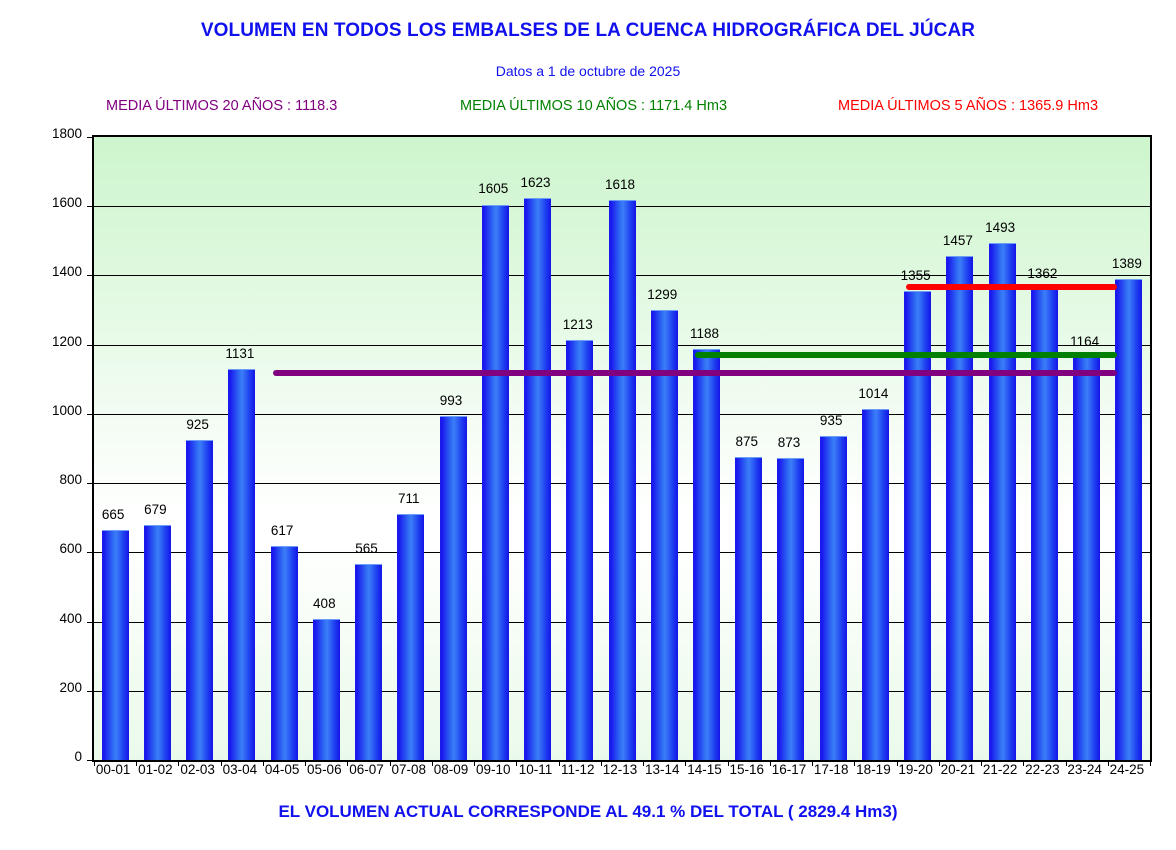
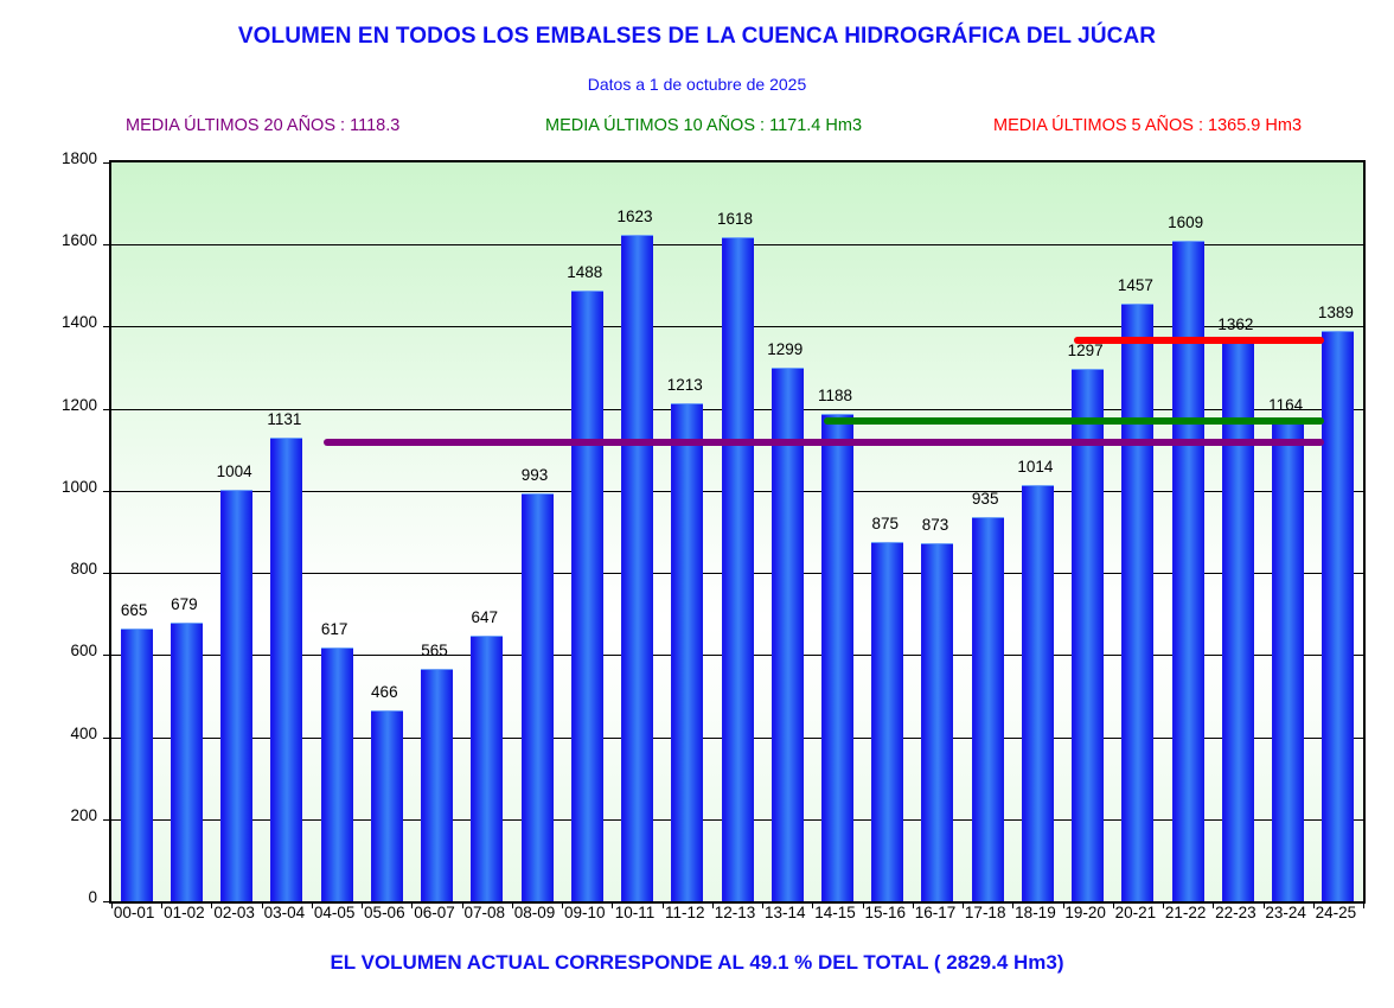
02-03: 925 -> 1004
05-06: 408 -> 466
07-08: 711 -> 647
09-10: 1605 -> 1488
19-20: 1355 -> 1297
21-22: 1493 -> 1609
